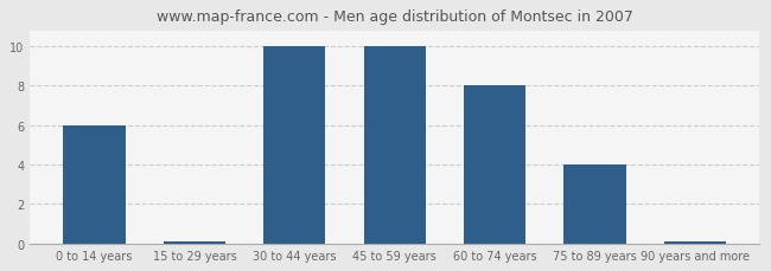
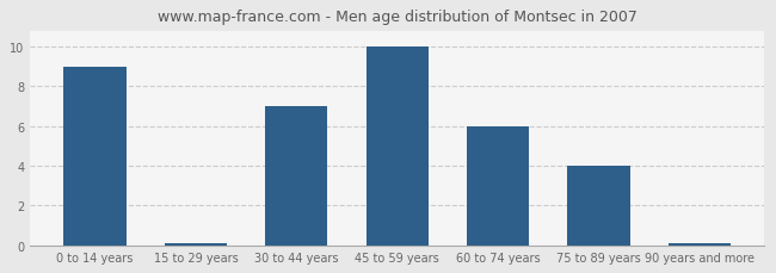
0 to 14 years: 6.0 -> 9.0
30 to 44 years: 10.0 -> 7.0
60 to 74 years: 8.0 -> 6.0
